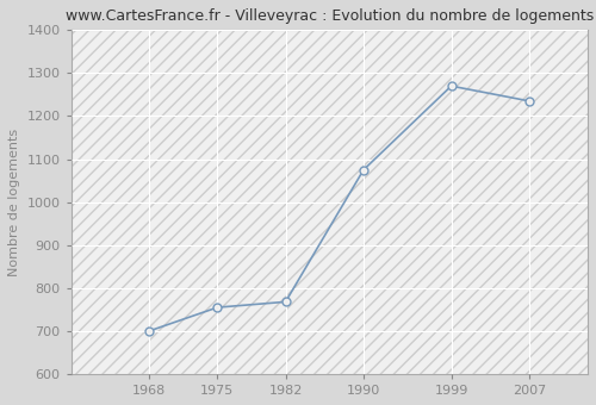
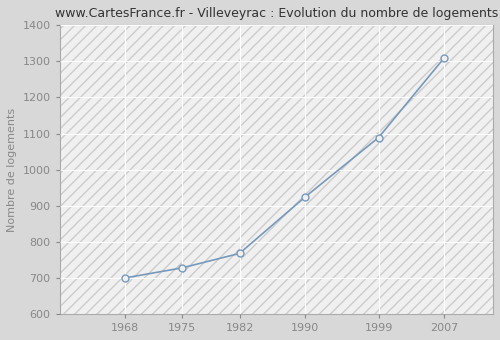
1975: 755 -> 728
1990: 1075 -> 924
1999: 1270 -> 1089
2007: 1235 -> 1309
